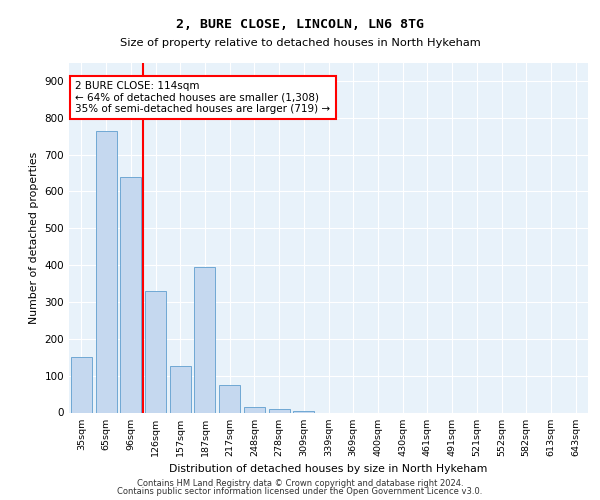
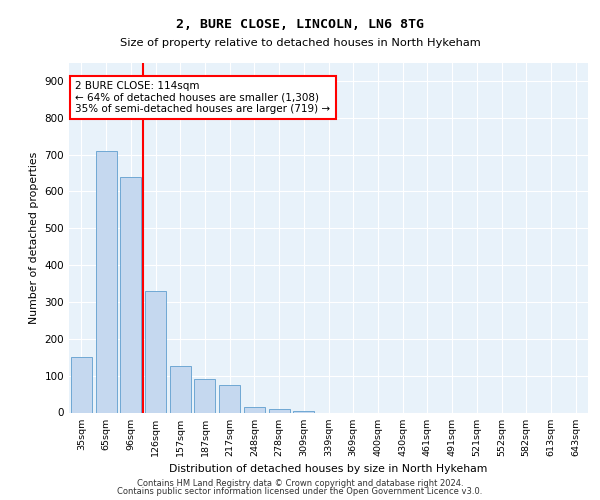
65sqm: 765 -> 710
187sqm: 395 -> 90
